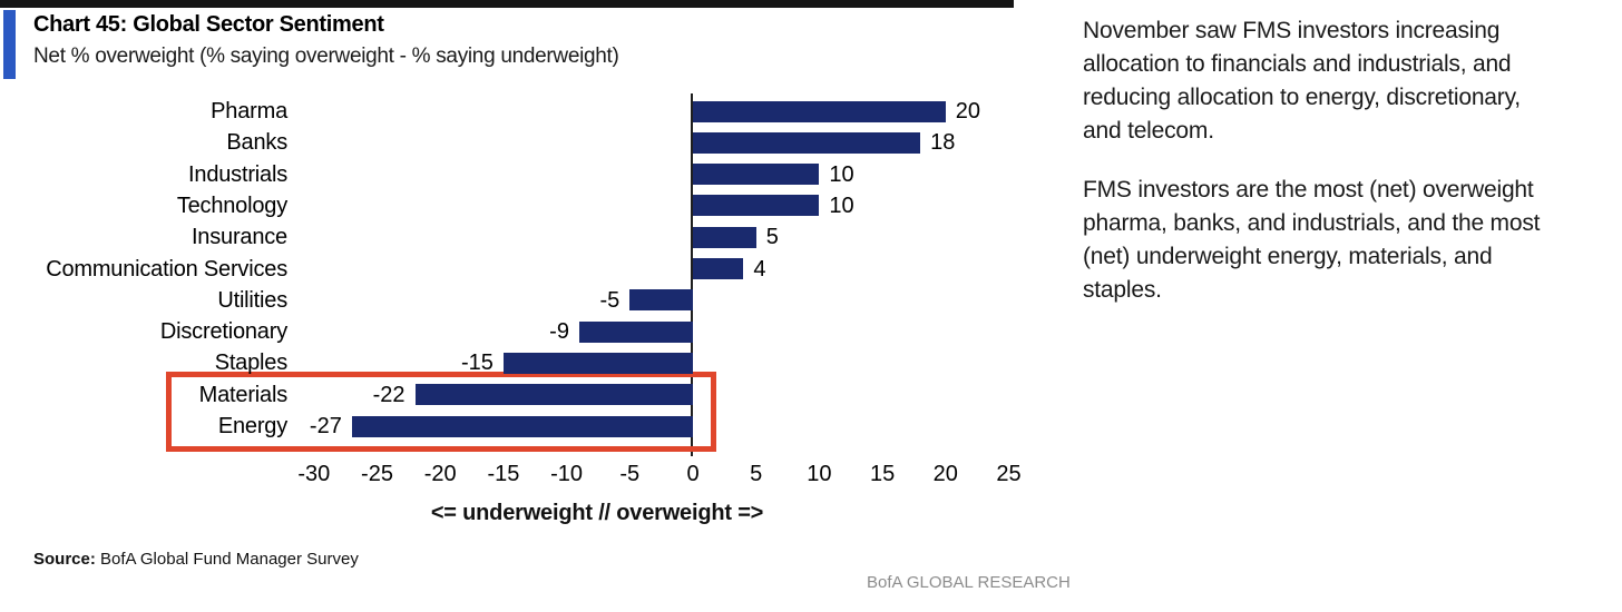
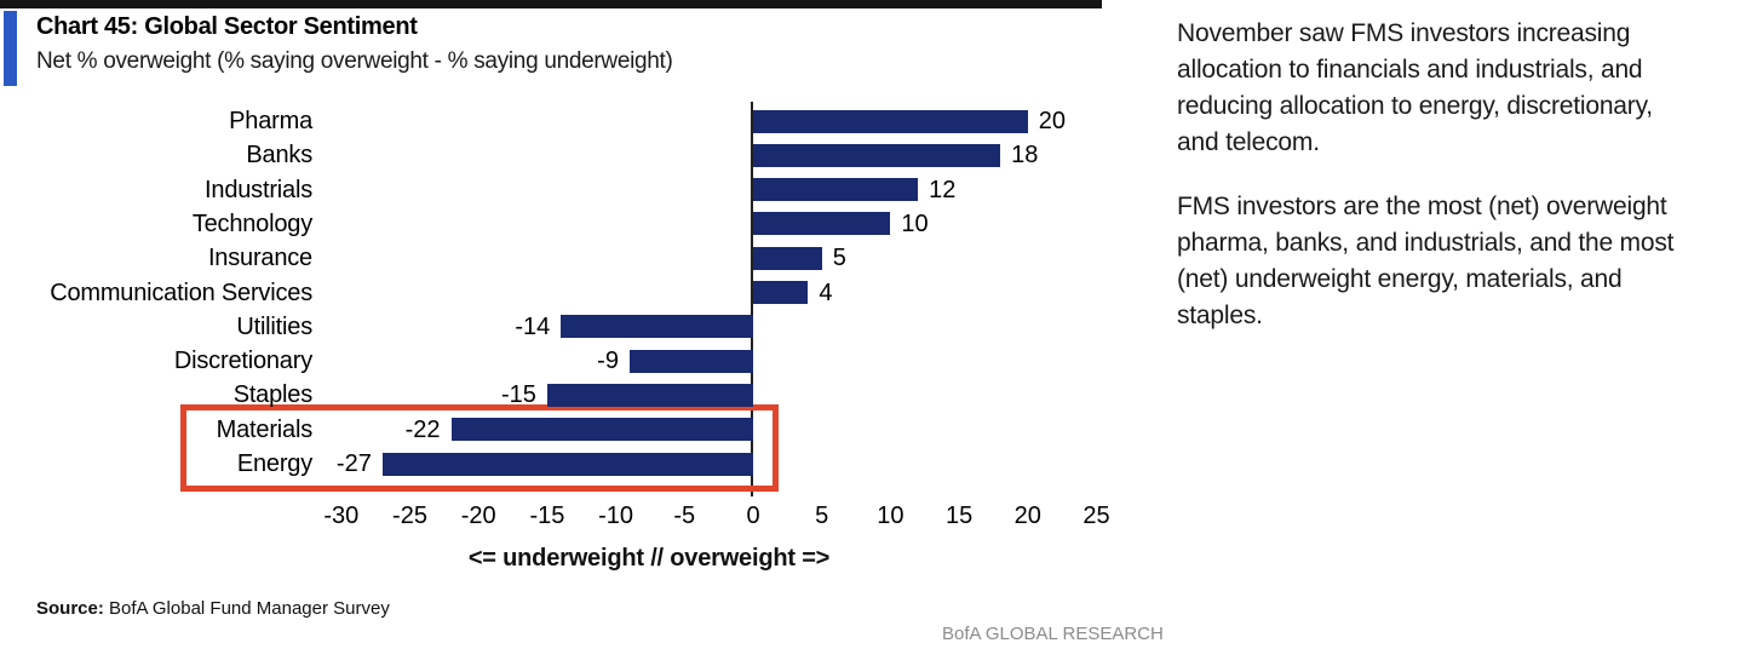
Industrials: 10 -> 12
Utilities: -5 -> -14
